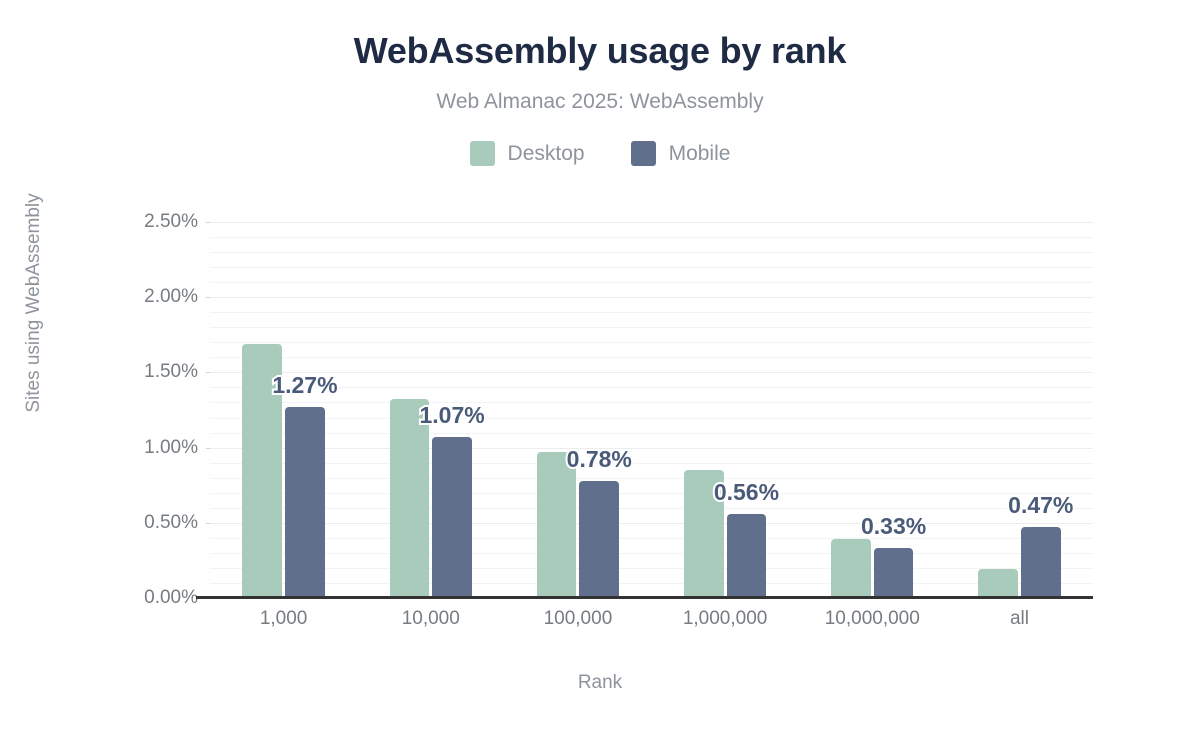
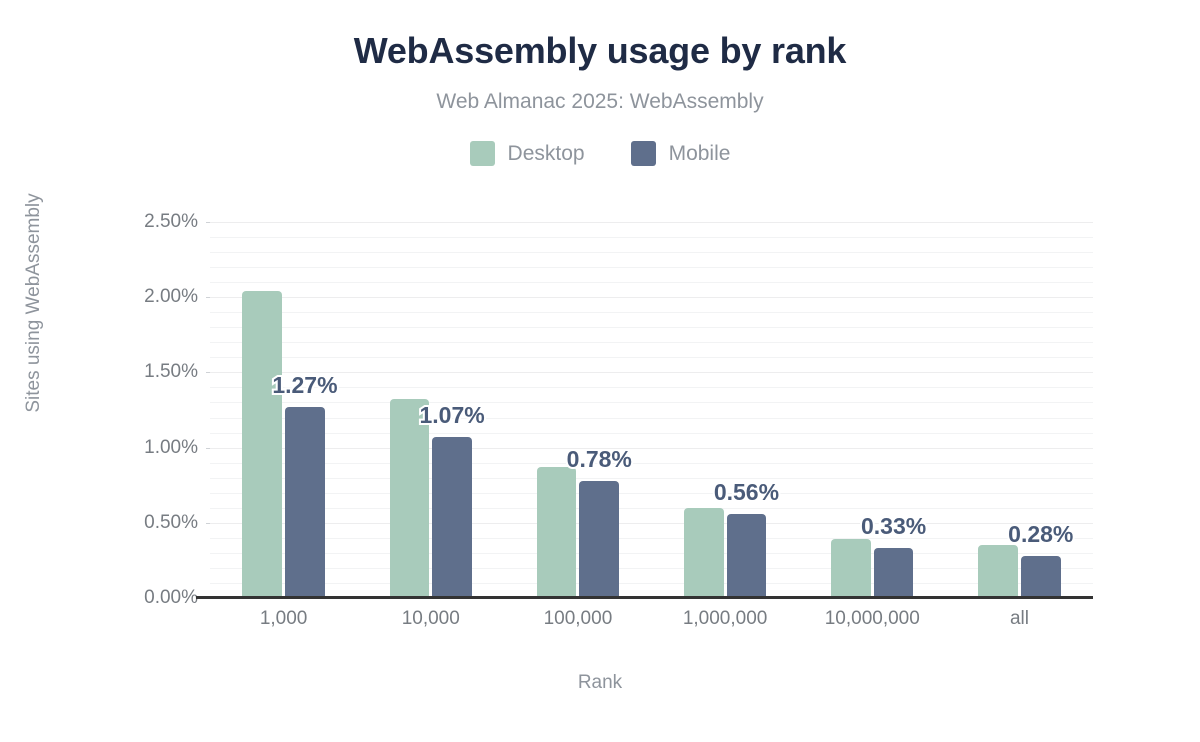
Desktop/1,000: 1.69% -> 2.04%
Desktop/100,000: 0.97% -> 0.87%
Desktop/1,000,000: 0.85% -> 0.60%
Desktop/all: 0.19% -> 0.35%
Mobile/all: 0.47% -> 0.28%
